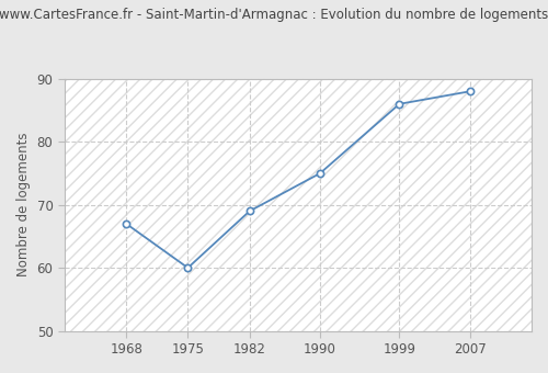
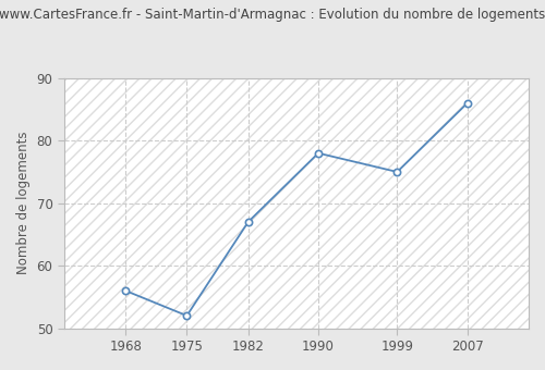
1968: 67 -> 56
1975: 60 -> 52
1982: 69 -> 67
1990: 75 -> 78
1999: 86 -> 75
2007: 88 -> 86
